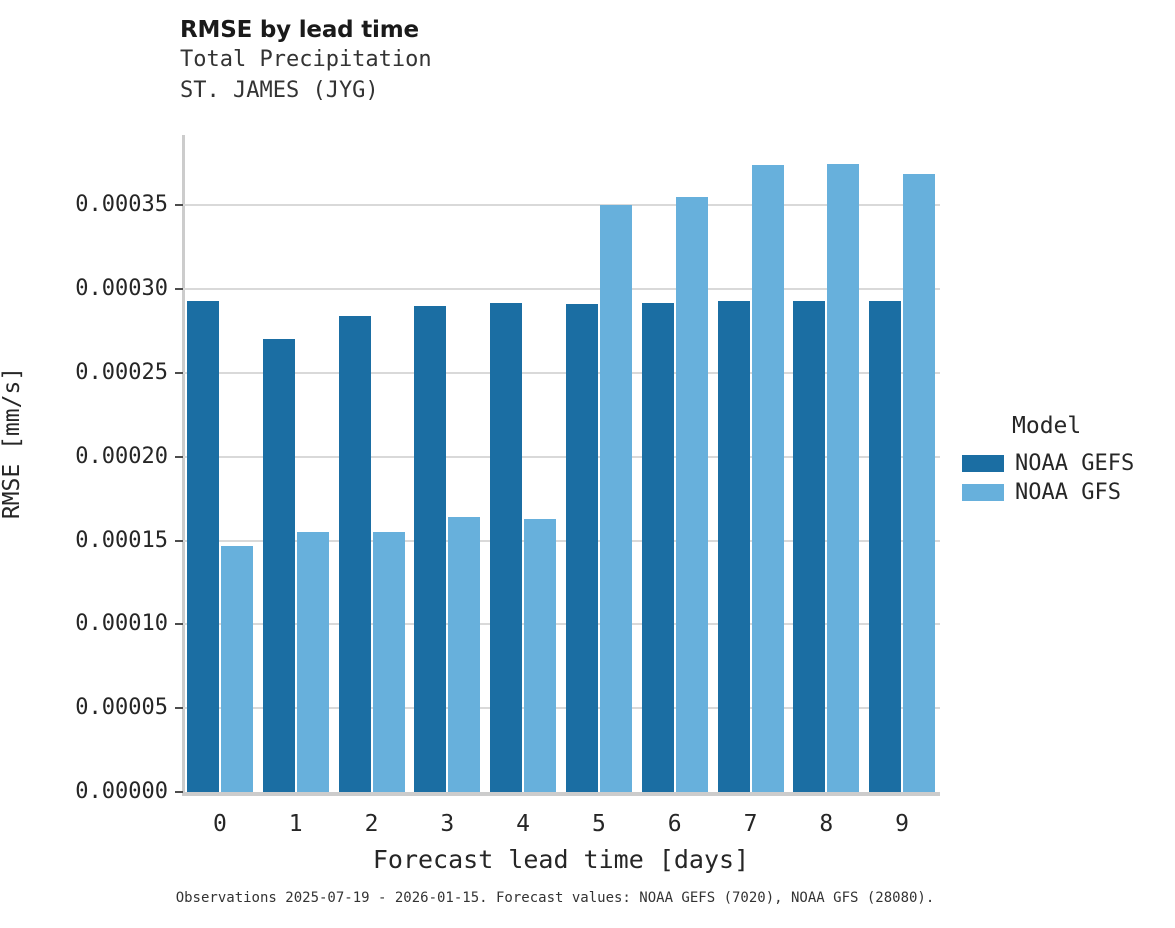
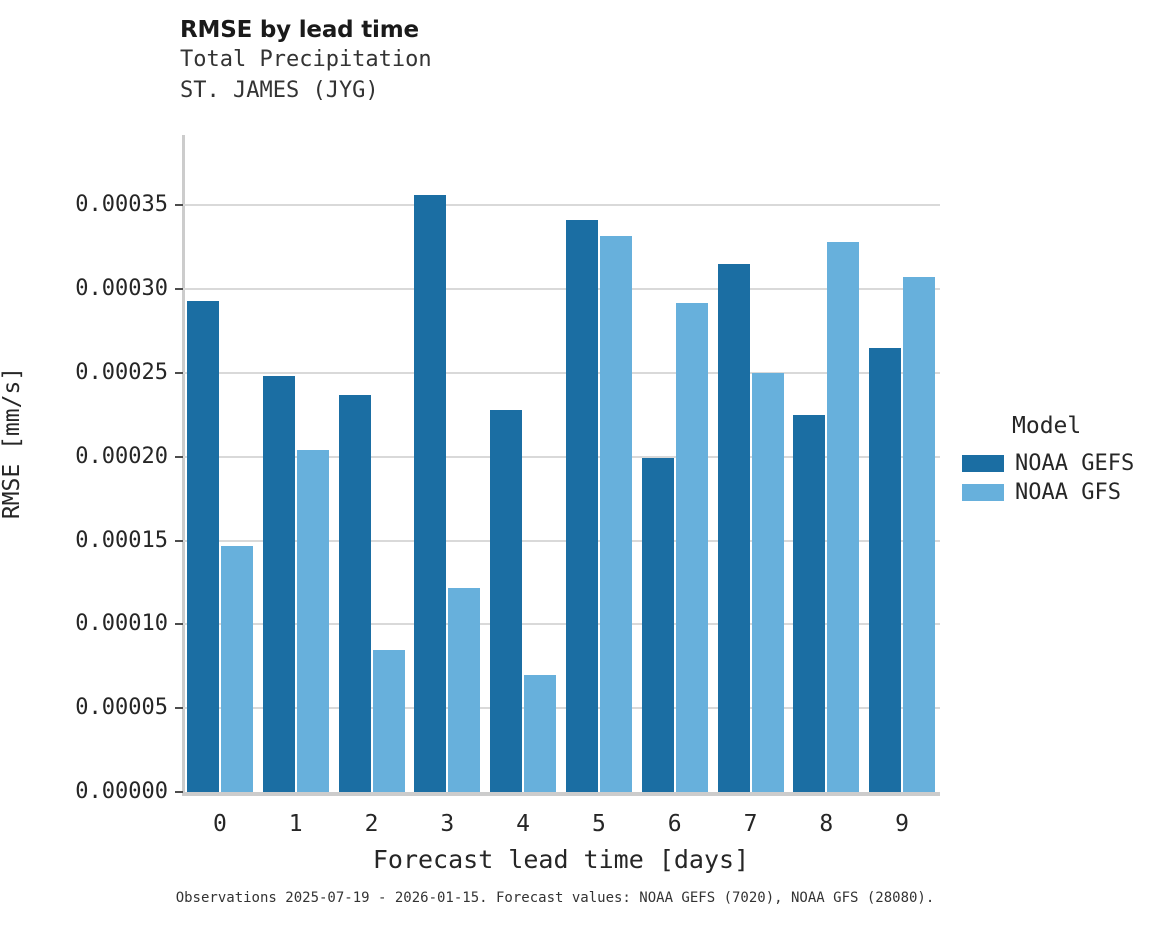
NOAA GEFS/1: 0.000270 -> 0.000248
NOAA GFS/1: 0.000155 -> 0.000204
NOAA GEFS/2: 0.000284 -> 0.000237
NOAA GFS/2: 0.000155 -> 0.000085
NOAA GEFS/3: 0.000290 -> 0.000356
NOAA GFS/3: 0.000164 -> 0.000122
NOAA GEFS/4: 0.000292 -> 0.000228
NOAA GFS/4: 0.000163 -> 0.000070
NOAA GEFS/5: 0.000291 -> 0.000341
NOAA GFS/5: 0.000350 -> 0.000332
NOAA GEFS/6: 0.000292 -> 0.000199
NOAA GFS/6: 0.000355 -> 0.000292
NOAA GEFS/7: 0.000293 -> 0.000315
NOAA GFS/7: 0.000374 -> 0.000250
NOAA GEFS/8: 0.000293 -> 0.000225
NOAA GFS/8: 0.000375 -> 0.000328
NOAA GEFS/9: 0.000293 -> 0.000265
NOAA GFS/9: 0.000369 -> 0.000307
